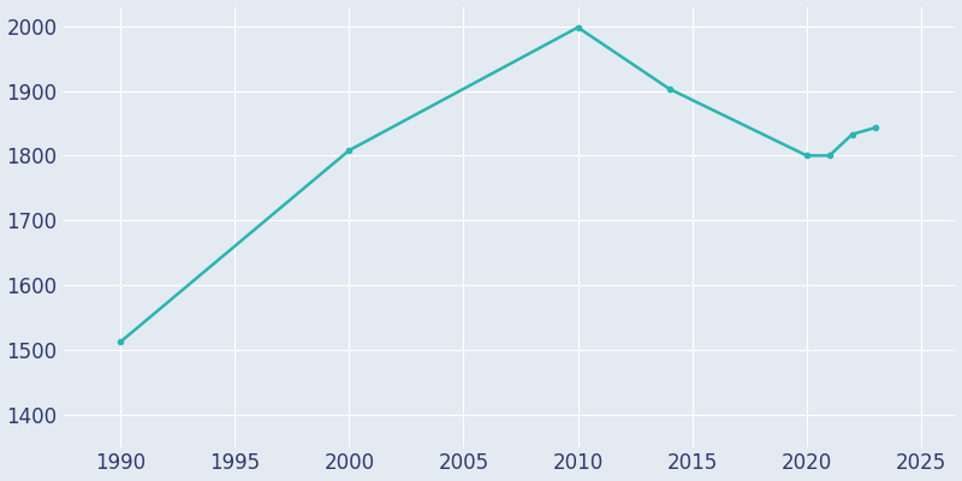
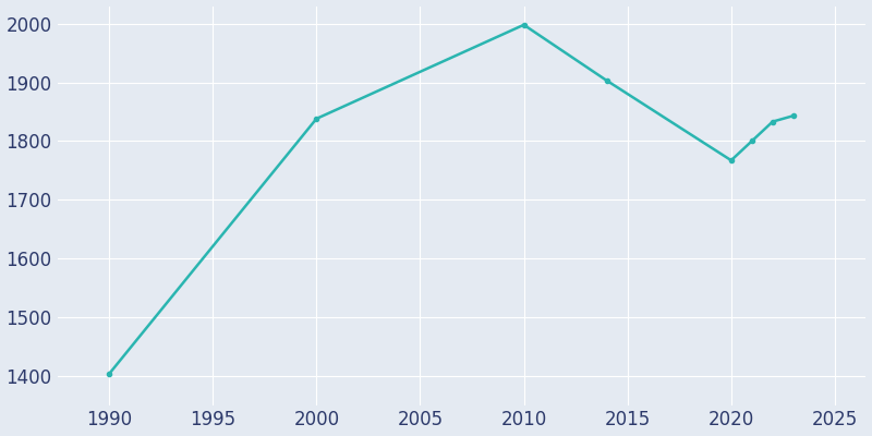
1990: 1512 -> 1403
2000: 1808 -> 1838
2020: 1800 -> 1767
